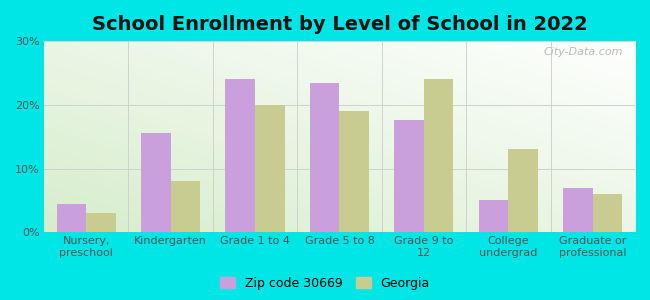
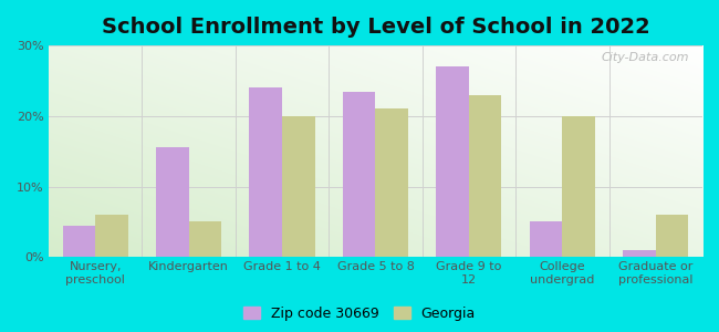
Georgia/Nursery, preschool: 3% -> 6%
Georgia/Kindergarten: 8% -> 5%
Georgia/Grade 5 to 8: 19% -> 21%
Zip code 30669/Grade 9 to 12: 17.6% -> 27.0%
Georgia/Grade 9 to 12: 24% -> 23%
Georgia/College undergrad: 13% -> 20%
Zip code 30669/Graduate or professional: 7.0% -> 1.0%
